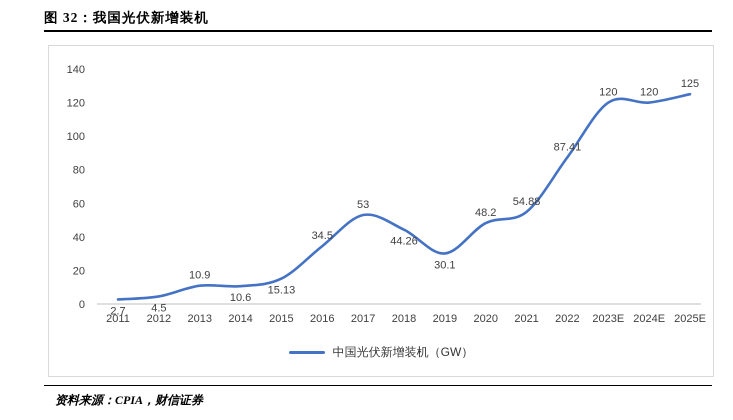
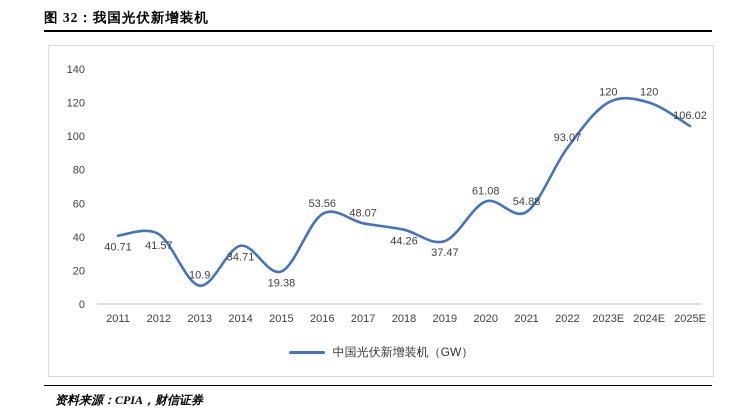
2011: 2.7 -> 40.71
2012: 4.5 -> 41.57
2014: 10.6 -> 34.71
2015: 15.13 -> 19.38
2016: 34.5 -> 53.56
2017: 53 -> 48.07
2019: 30.1 -> 37.47
2020: 48.2 -> 61.08
2022: 87.41 -> 93.07
2025E: 125 -> 106.02
